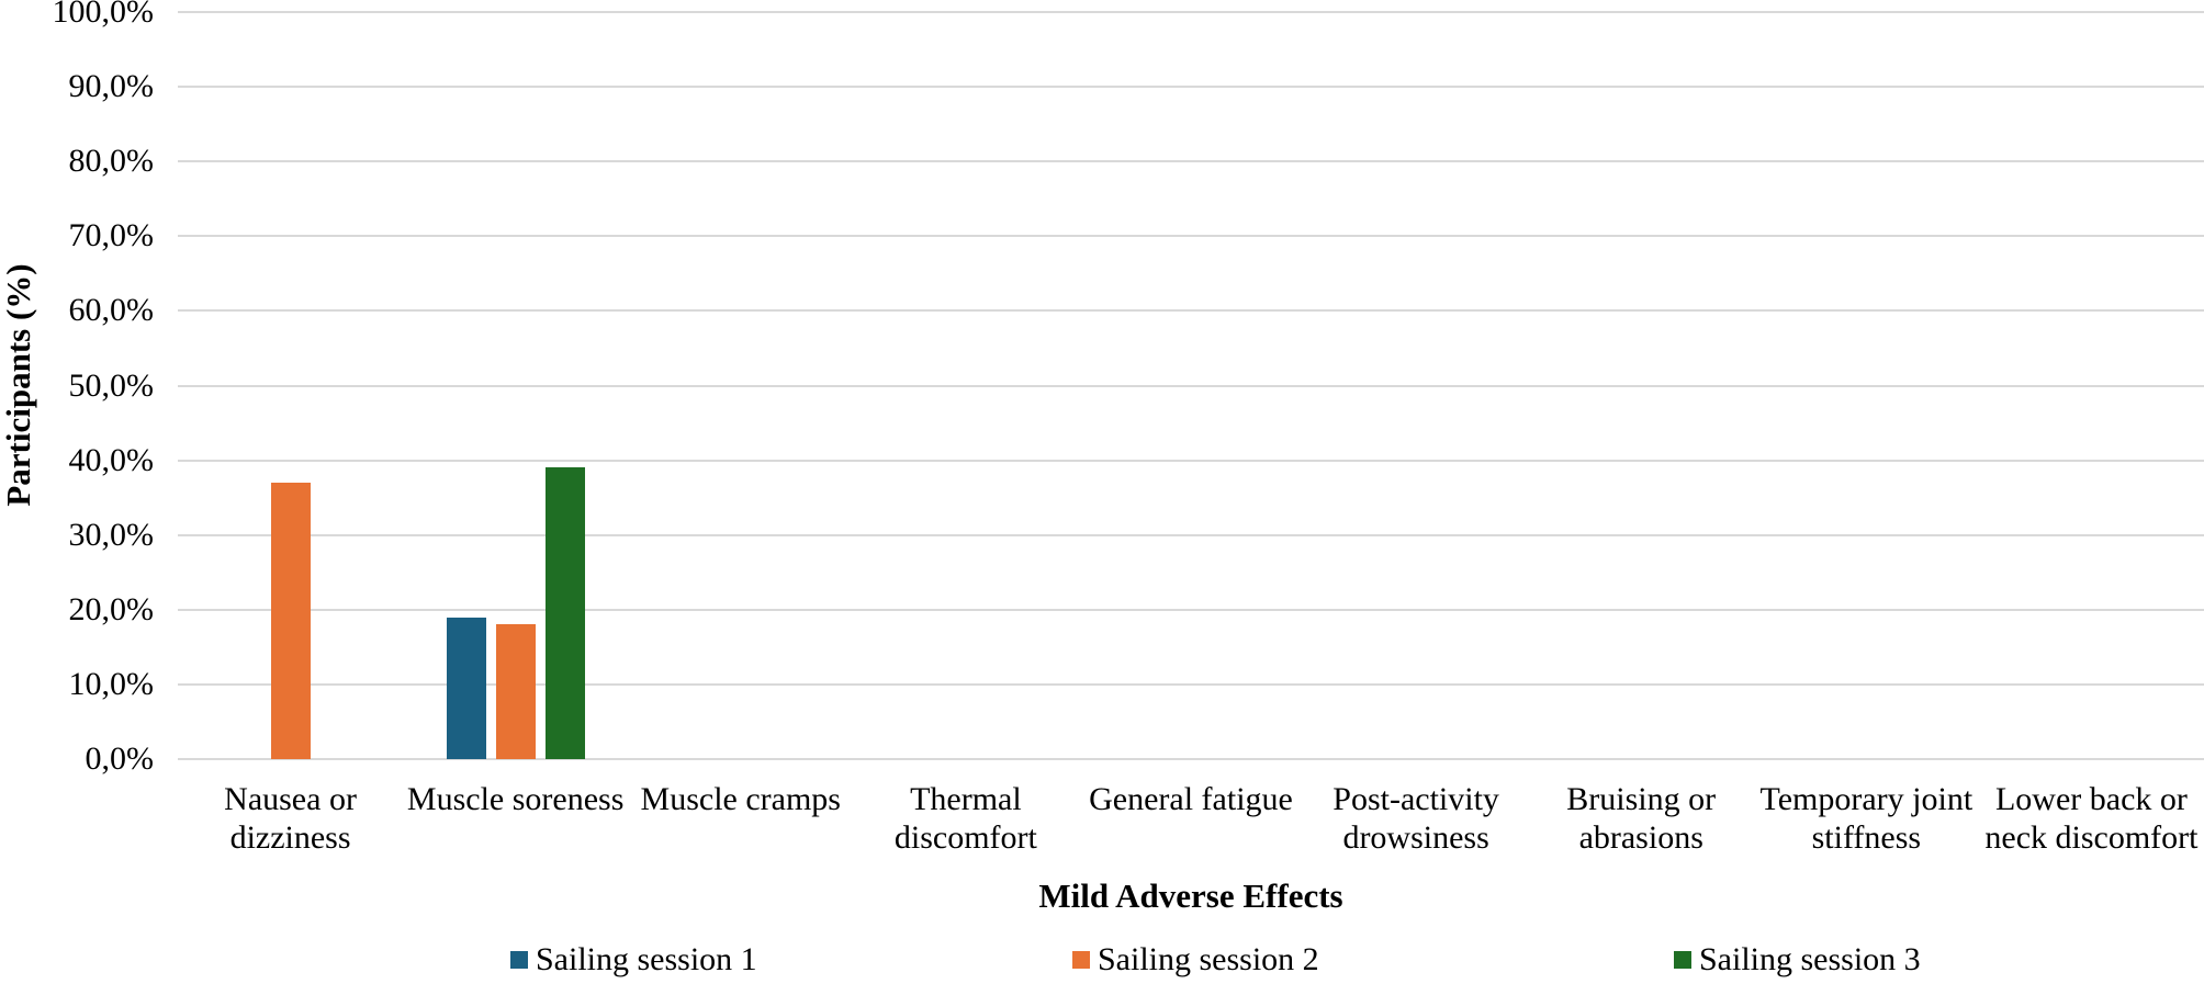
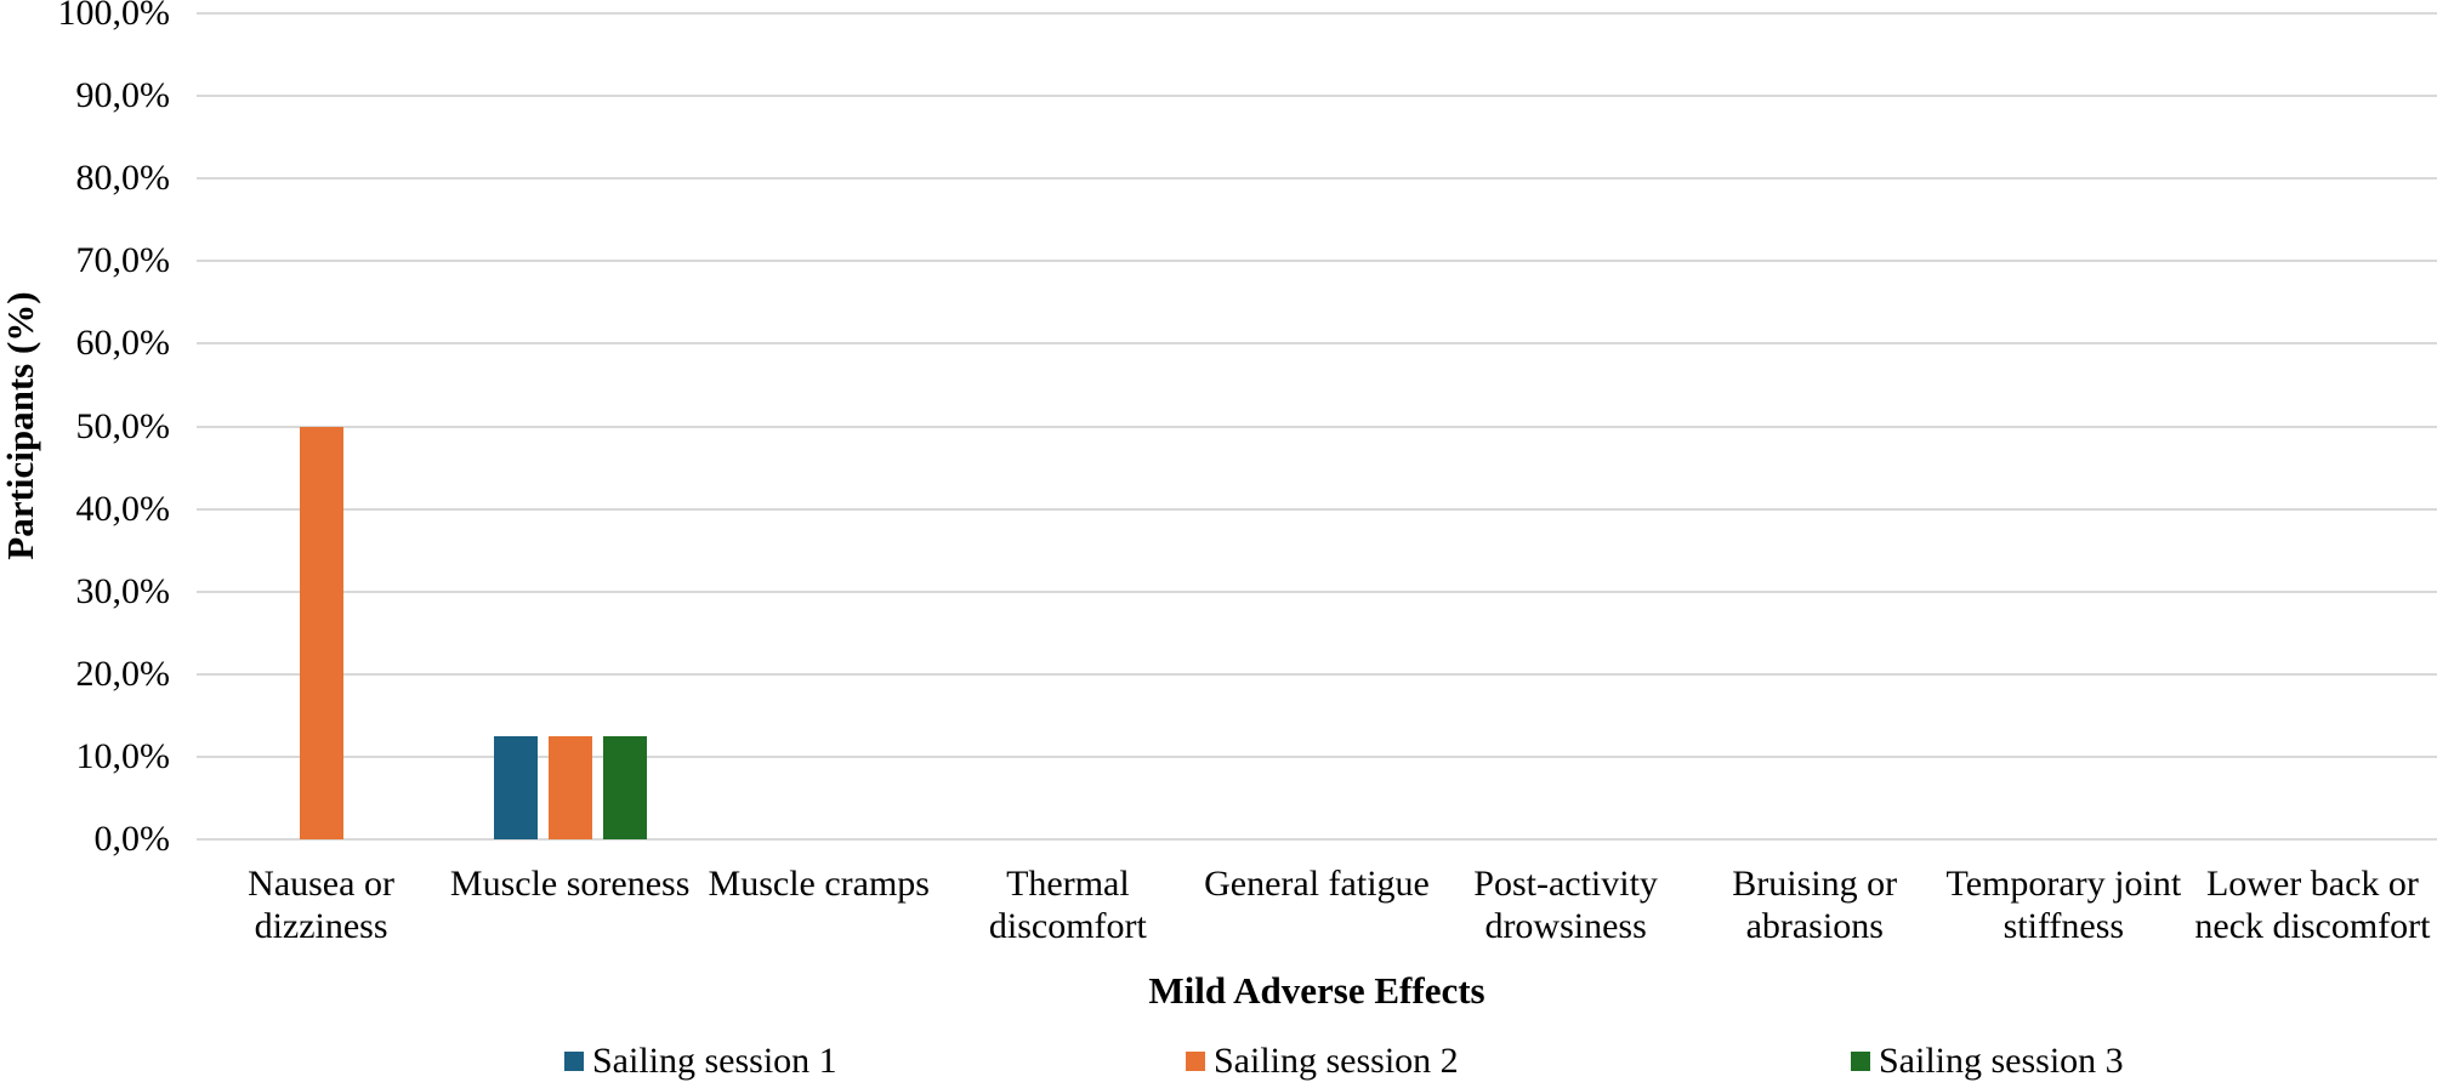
Sailing session 2/Nausea or dizziness: 37% -> 50%
Sailing session 1/Muscle soreness: 19% -> 12%
Sailing session 2/Muscle soreness: 18% -> 12%
Sailing session 3/Muscle soreness: 39% -> 12%
